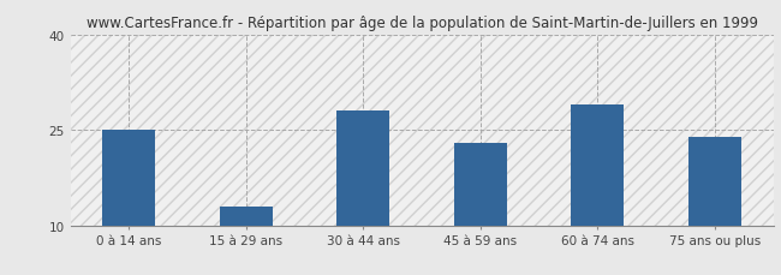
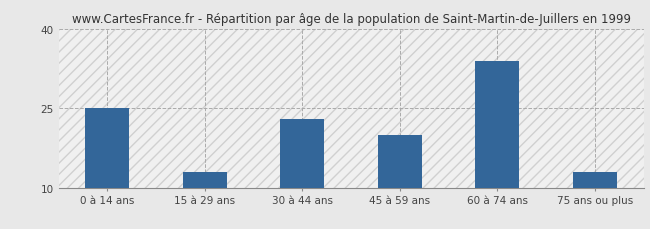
30 à 44 ans: 28 -> 23
45 à 59 ans: 23 -> 20
60 à 74 ans: 29 -> 34
75 ans ou plus: 24 -> 13
